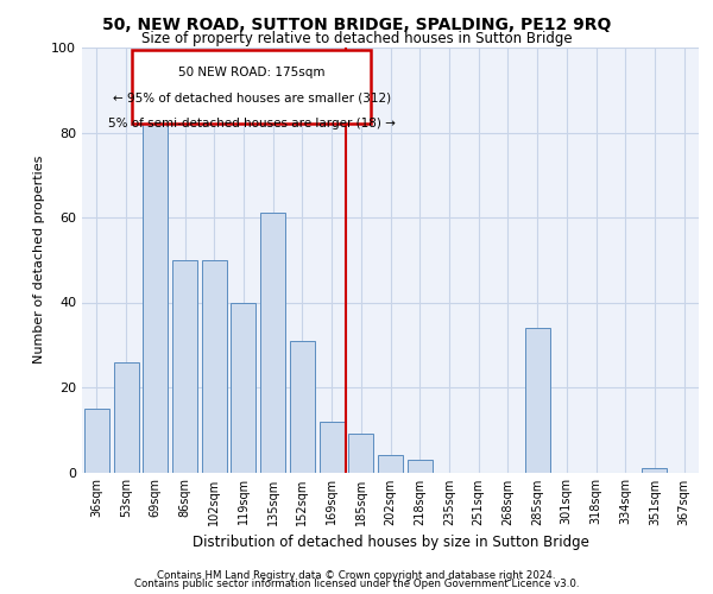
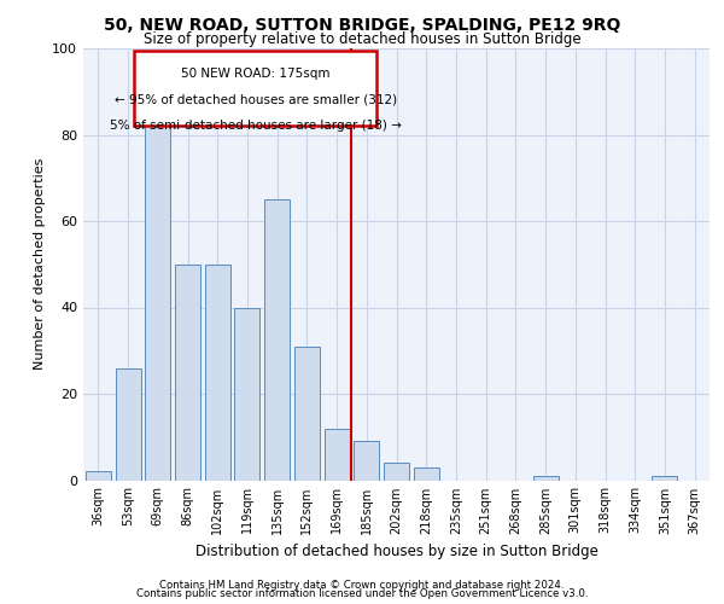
36sqm: 15 -> 2
135sqm: 61 -> 65
285sqm: 34 -> 1
